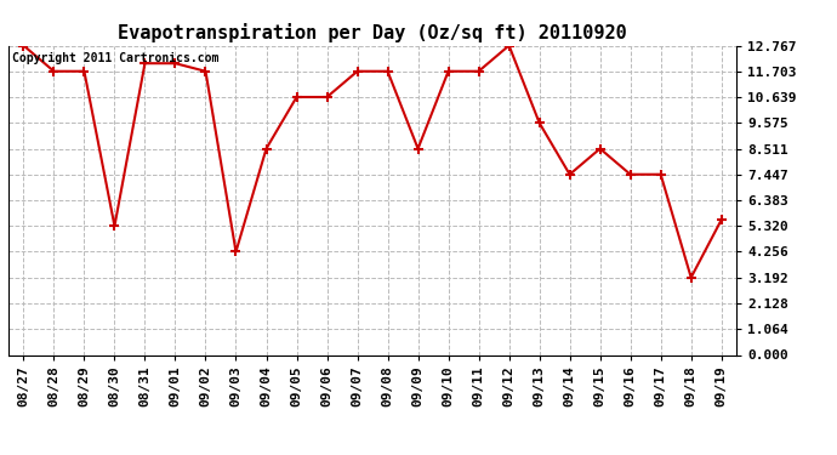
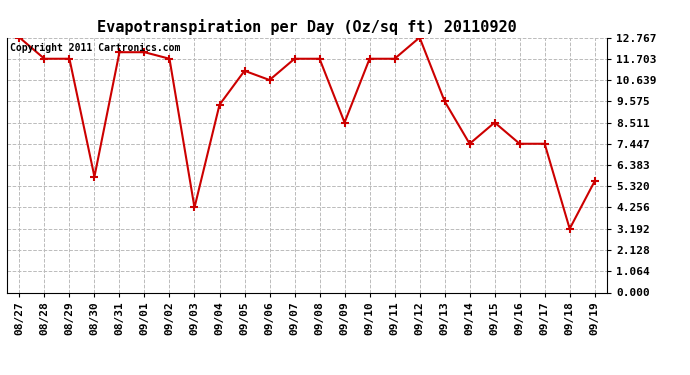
08/30: 5.3 -> 5.8
09/04: 8.5 -> 9.4
09/05: 10.6 -> 11.1
